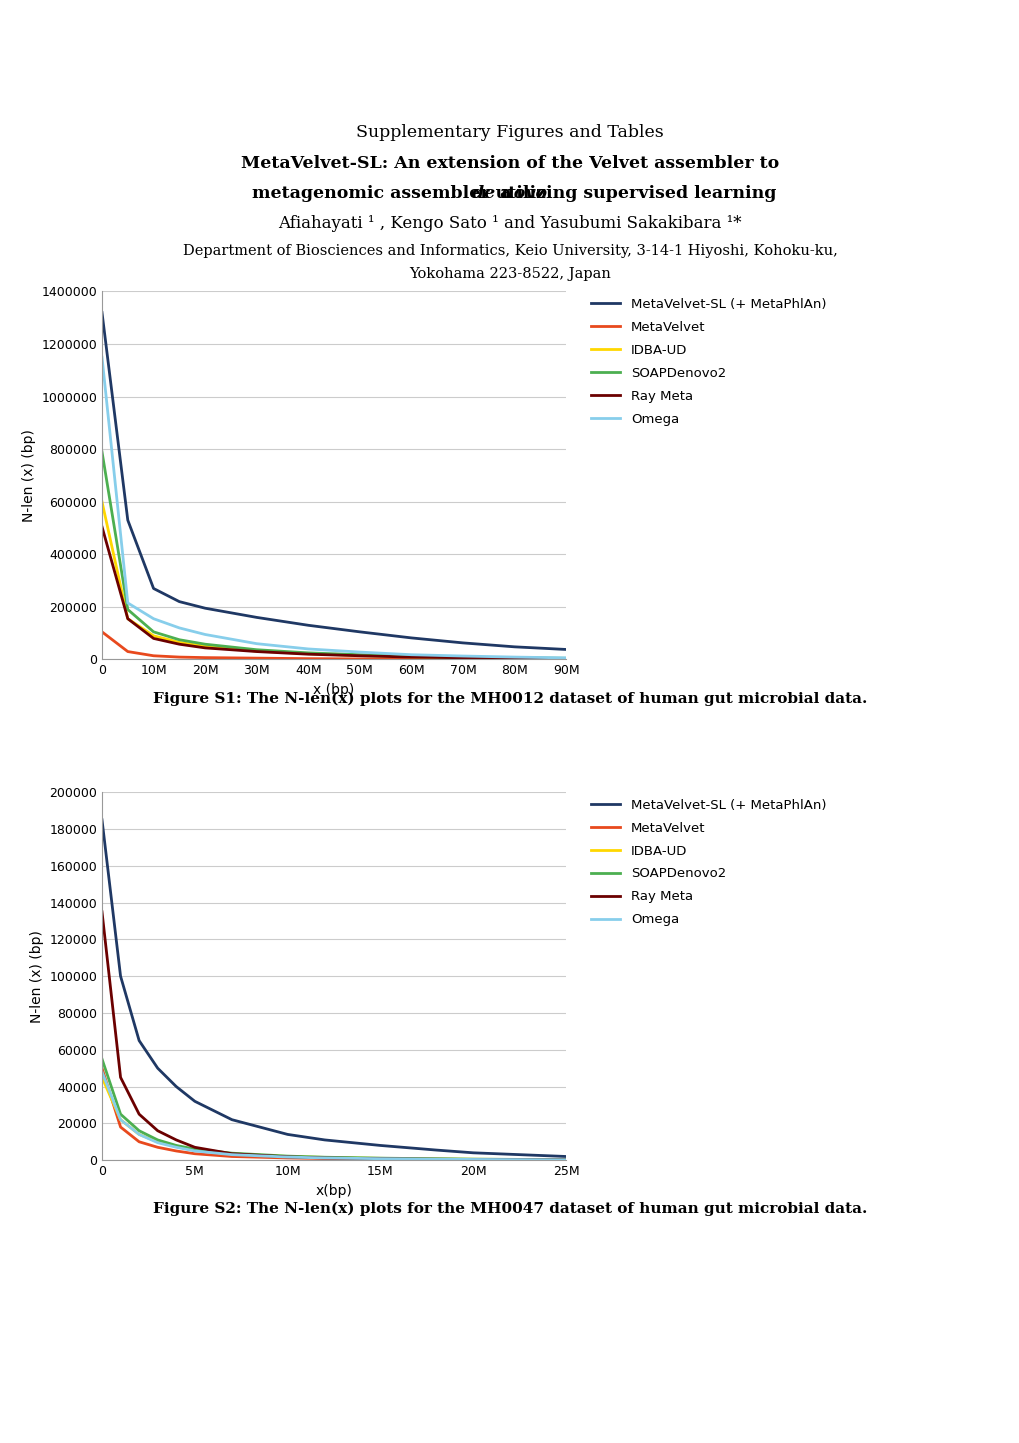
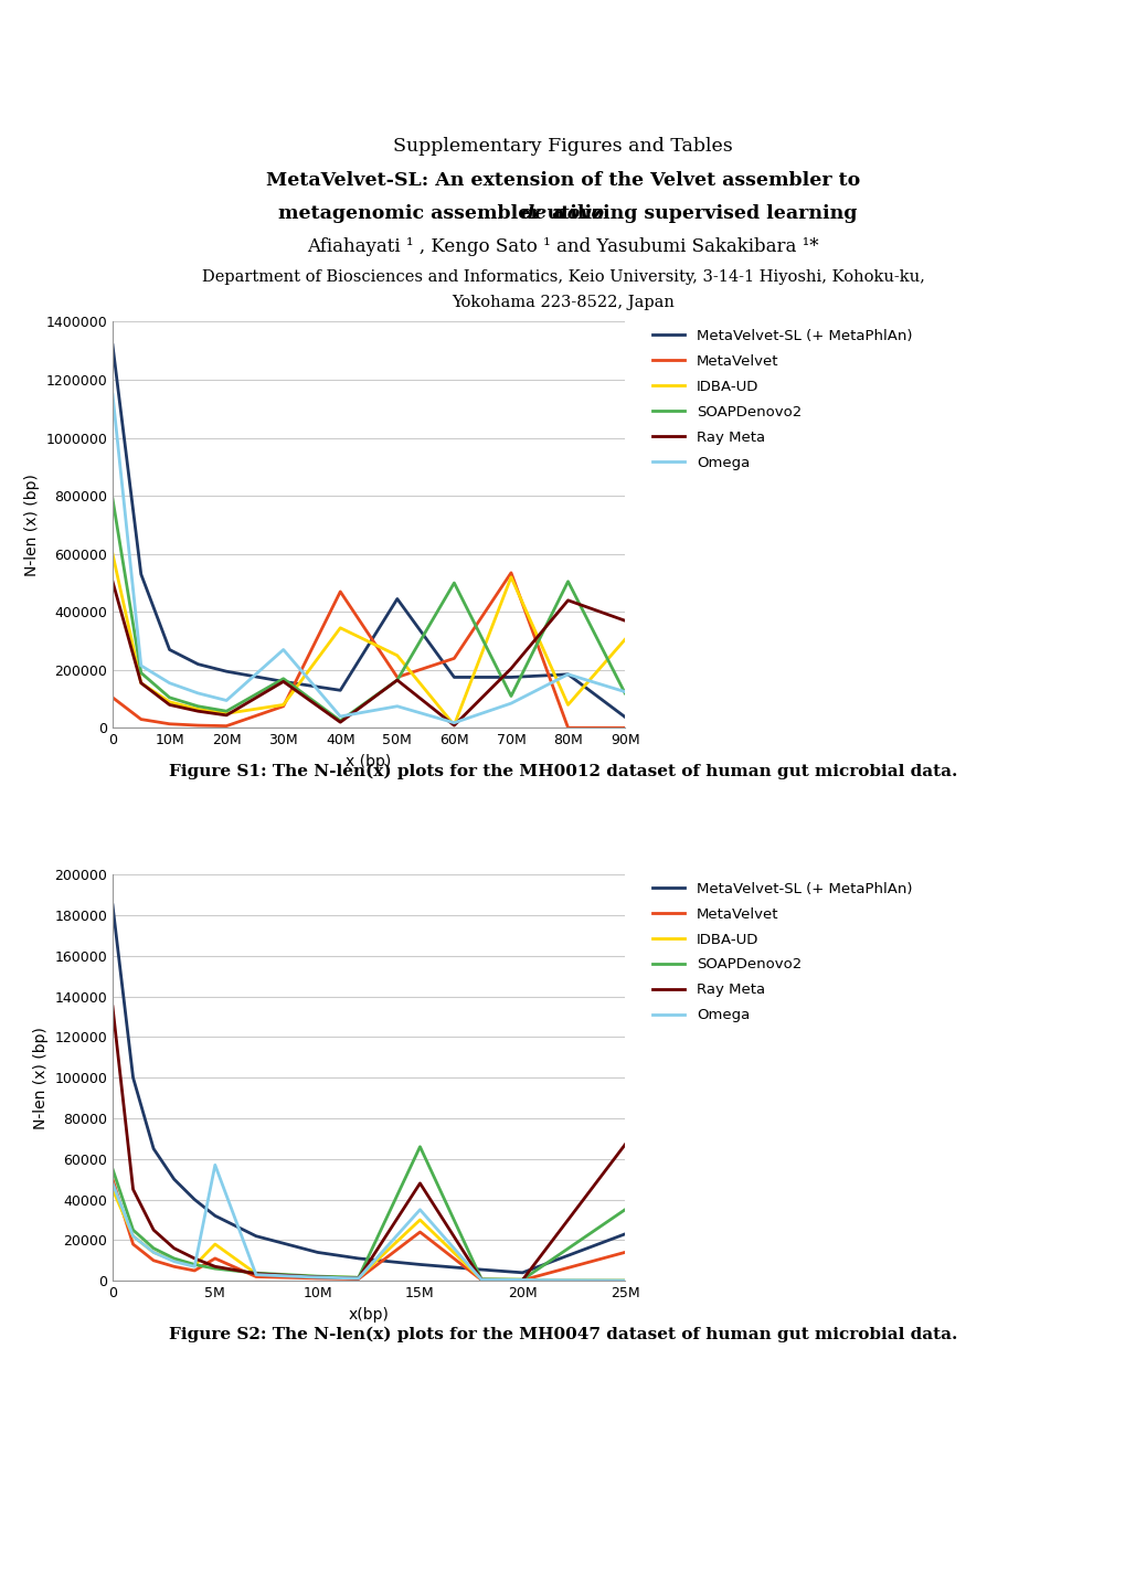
MetaVelvet/30M: 5000 -> 75000
IDBA-UD/30M: 32000 -> 80000
SOAPDenovo2/30M: 37000 -> 170000
Ray Meta/30M: 30000 -> 160000
Omega/30M: 60000 -> 270000
MetaVelvet/40M: 3000 -> 470000
IDBA-UD/40M: 22000 -> 345000
MetaVelvet-SL (+ MetaPhlAn)/50M: 105000 -> 445000
MetaVelvet/50M: 2000 -> 175000
IDBA-UD/50M: 15000 -> 250000
SOAPDenovo2/50M: 18000 -> 165000
Ray Meta/50M: 14000 -> 165000
Omega/50M: 28000 -> 75000
MetaVelvet-SL (+ MetaPhlAn)/60M: 82000 -> 175000
MetaVelvet/60M: 2000 -> 240000
SOAPDenovo2/60M: 12000 -> 500000
MetaVelvet-SL (+ MetaPhlAn)/70M: 63000 -> 175000
MetaVelvet/70M: 1000 -> 535000
IDBA-UD/70M: 7000 -> 520000
SOAPDenovo2/70M: 9000 -> 110000
Ray Meta/70M: 6000 -> 205000
Omega/70M: 13000 -> 85000
MetaVelvet-SL (+ MetaPhlAn)/80M: 48000 -> 185000
IDBA-UD/80M: 5000 -> 80000
SOAPDenovo2/80M: 6000 -> 505000
Ray Meta/80M: 5000 -> 440000
Omega/80M: 9000 -> 185000
IDBA-UD/90M: 3000 -> 305000
SOAPDenovo2/90M: 4000 -> 120000
Ray Meta/90M: 4000 -> 370000
Omega/90M: 6000 -> 125000
MetaVelvet/5M: 4000 -> 11000
IDBA-UD/5M: 6000 -> 18000
Omega/5M: 5000 -> 57000
MetaVelvet/15M: 1000 -> 24000
IDBA-UD/15M: 1000 -> 30000
SOAPDenovo2/15M: 1000 -> 66000
Ray Meta/15M: 1000 -> 48000
Omega/15M: 1000 -> 35000
MetaVelvet-SL (+ MetaPhlAn)/25M: 2000 -> 23000
MetaVelvet/25M: 0 -> 14000
SOAPDenovo2/25M: 0 -> 35000
Ray Meta/25M: 0 -> 67000
